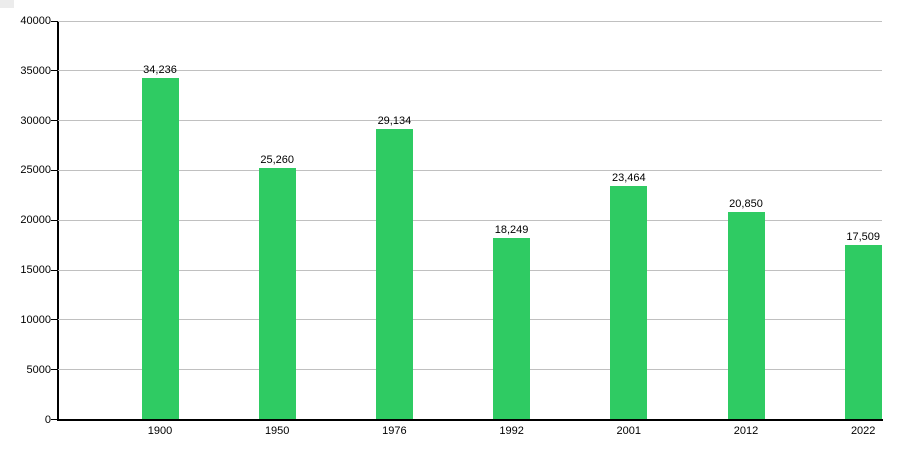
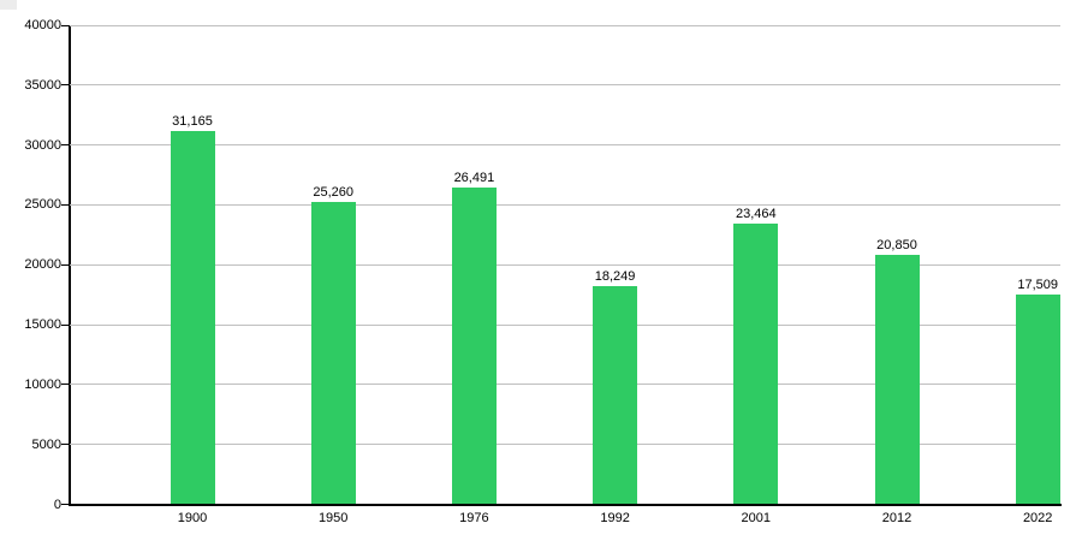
1900: 34,236 -> 31,165
1976: 29,134 -> 26,491
